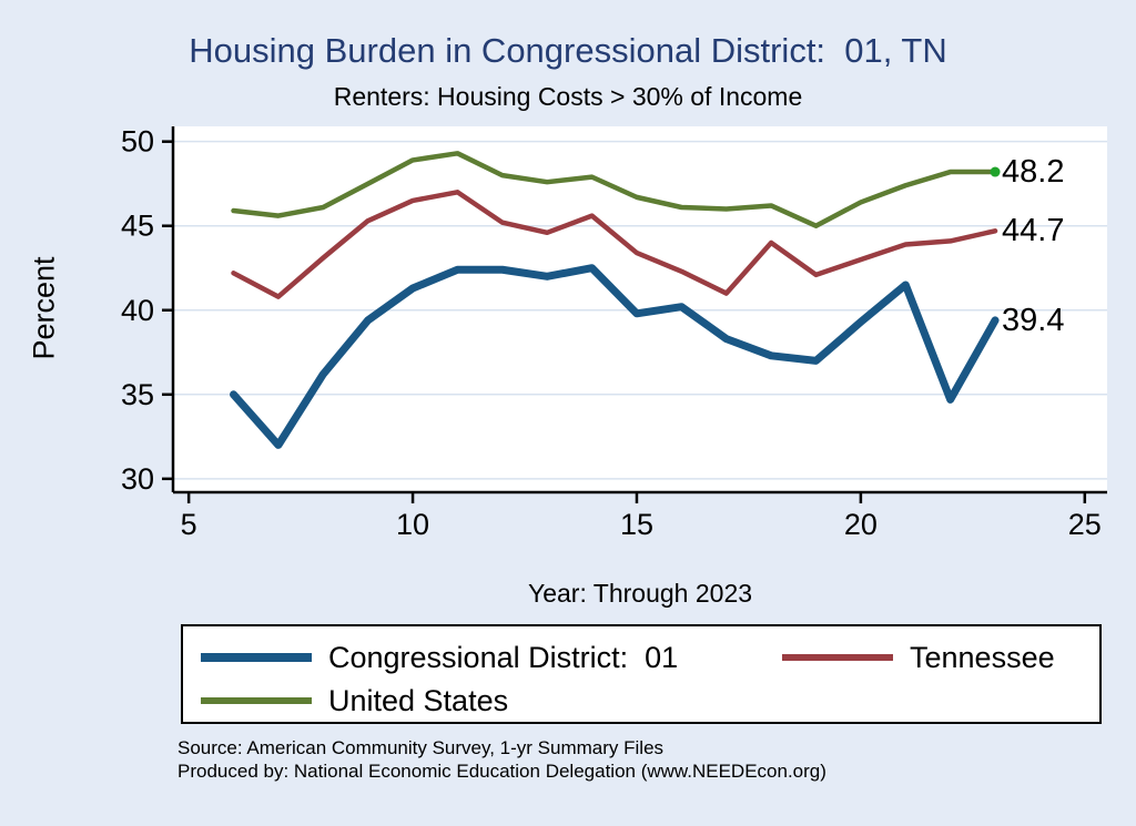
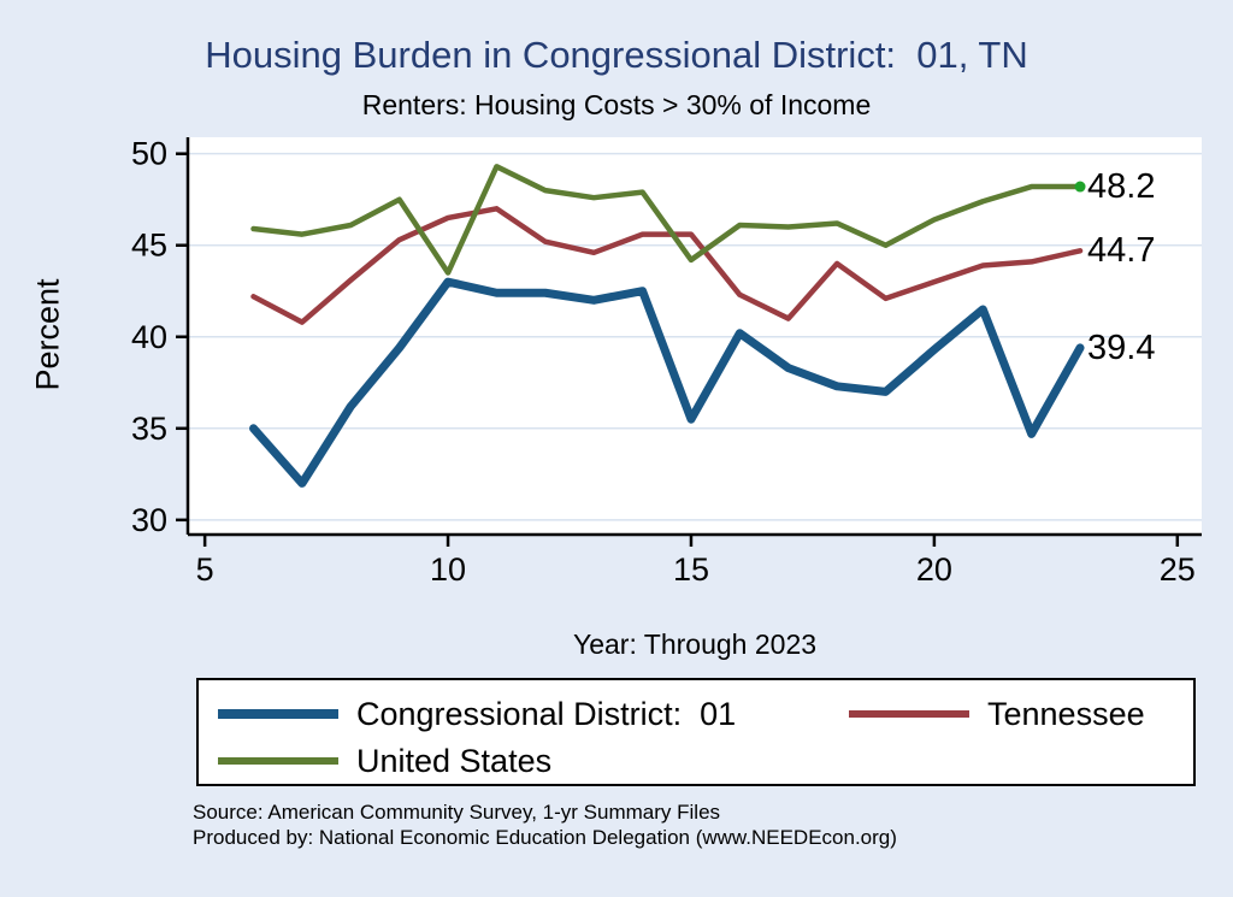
Congressional District: 01/10: 41.3 -> 43.0
United States/10: 48.9 -> 43.5
Congressional District: 01/15: 39.8 -> 35.5
Tennessee/15: 43.4 -> 45.6
United States/15: 46.7 -> 44.2
